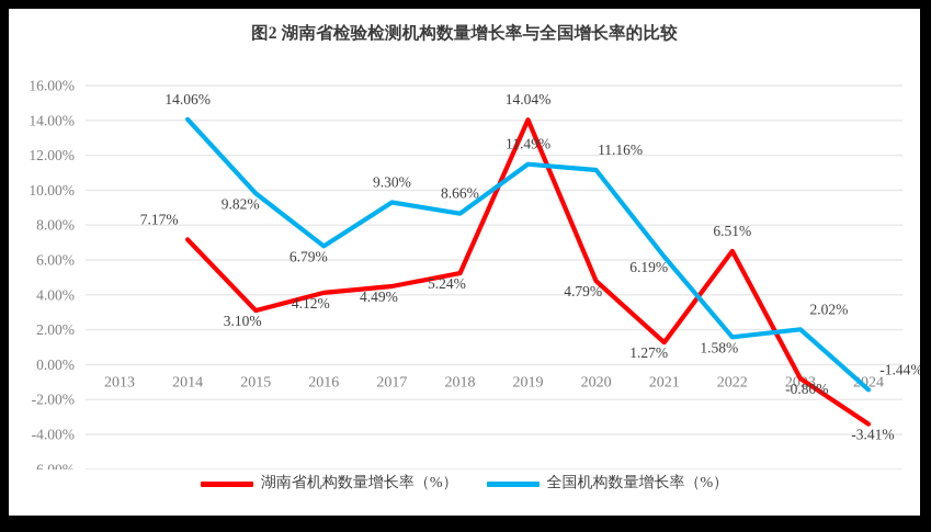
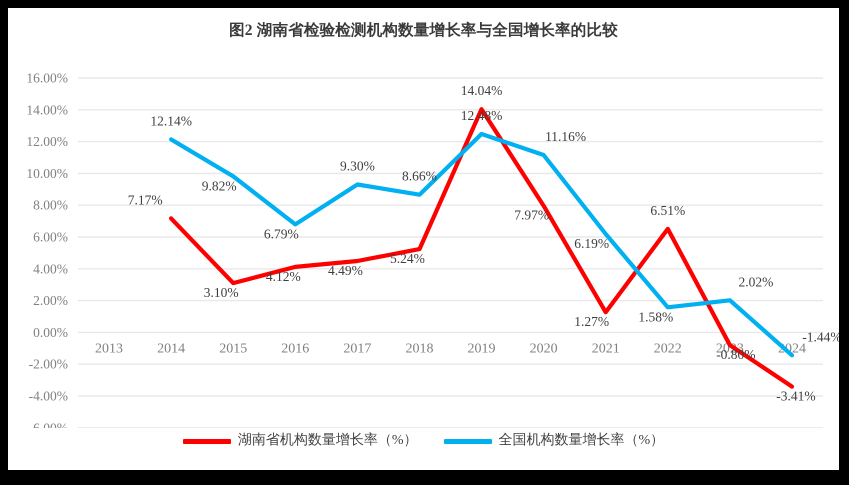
全国机构数量增长率（%）/2014: 14.06% -> 12.14%
全国机构数量增长率（%）/2019: 11.49% -> 12.48%
湖南省机构数量增长率（%）/2020: 4.79% -> 7.97%
